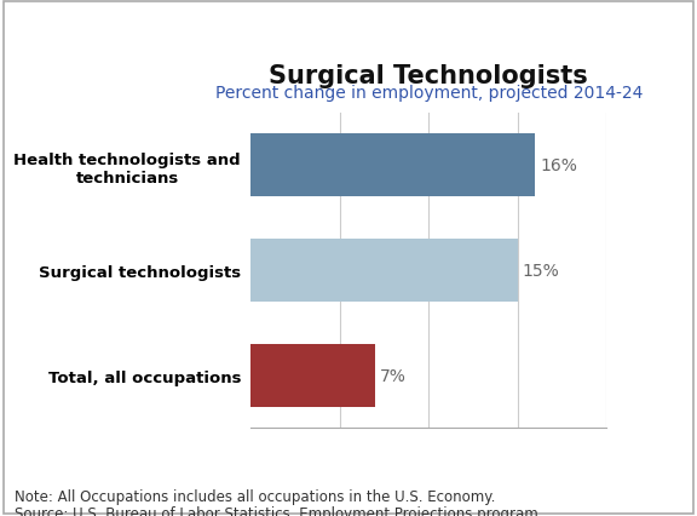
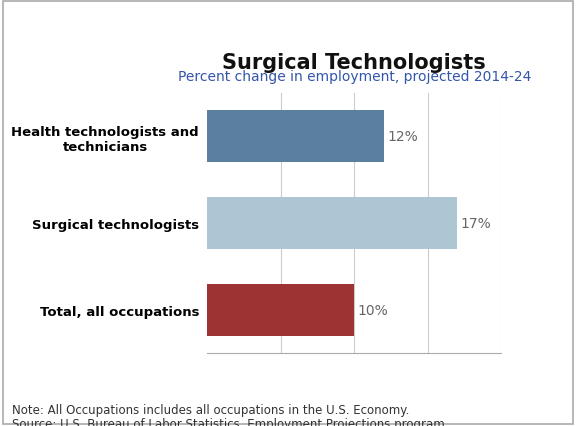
Health technologists and technicians: 16% -> 12%
Surgical technologists: 15% -> 17%
Total, all occupations: 7% -> 10%
